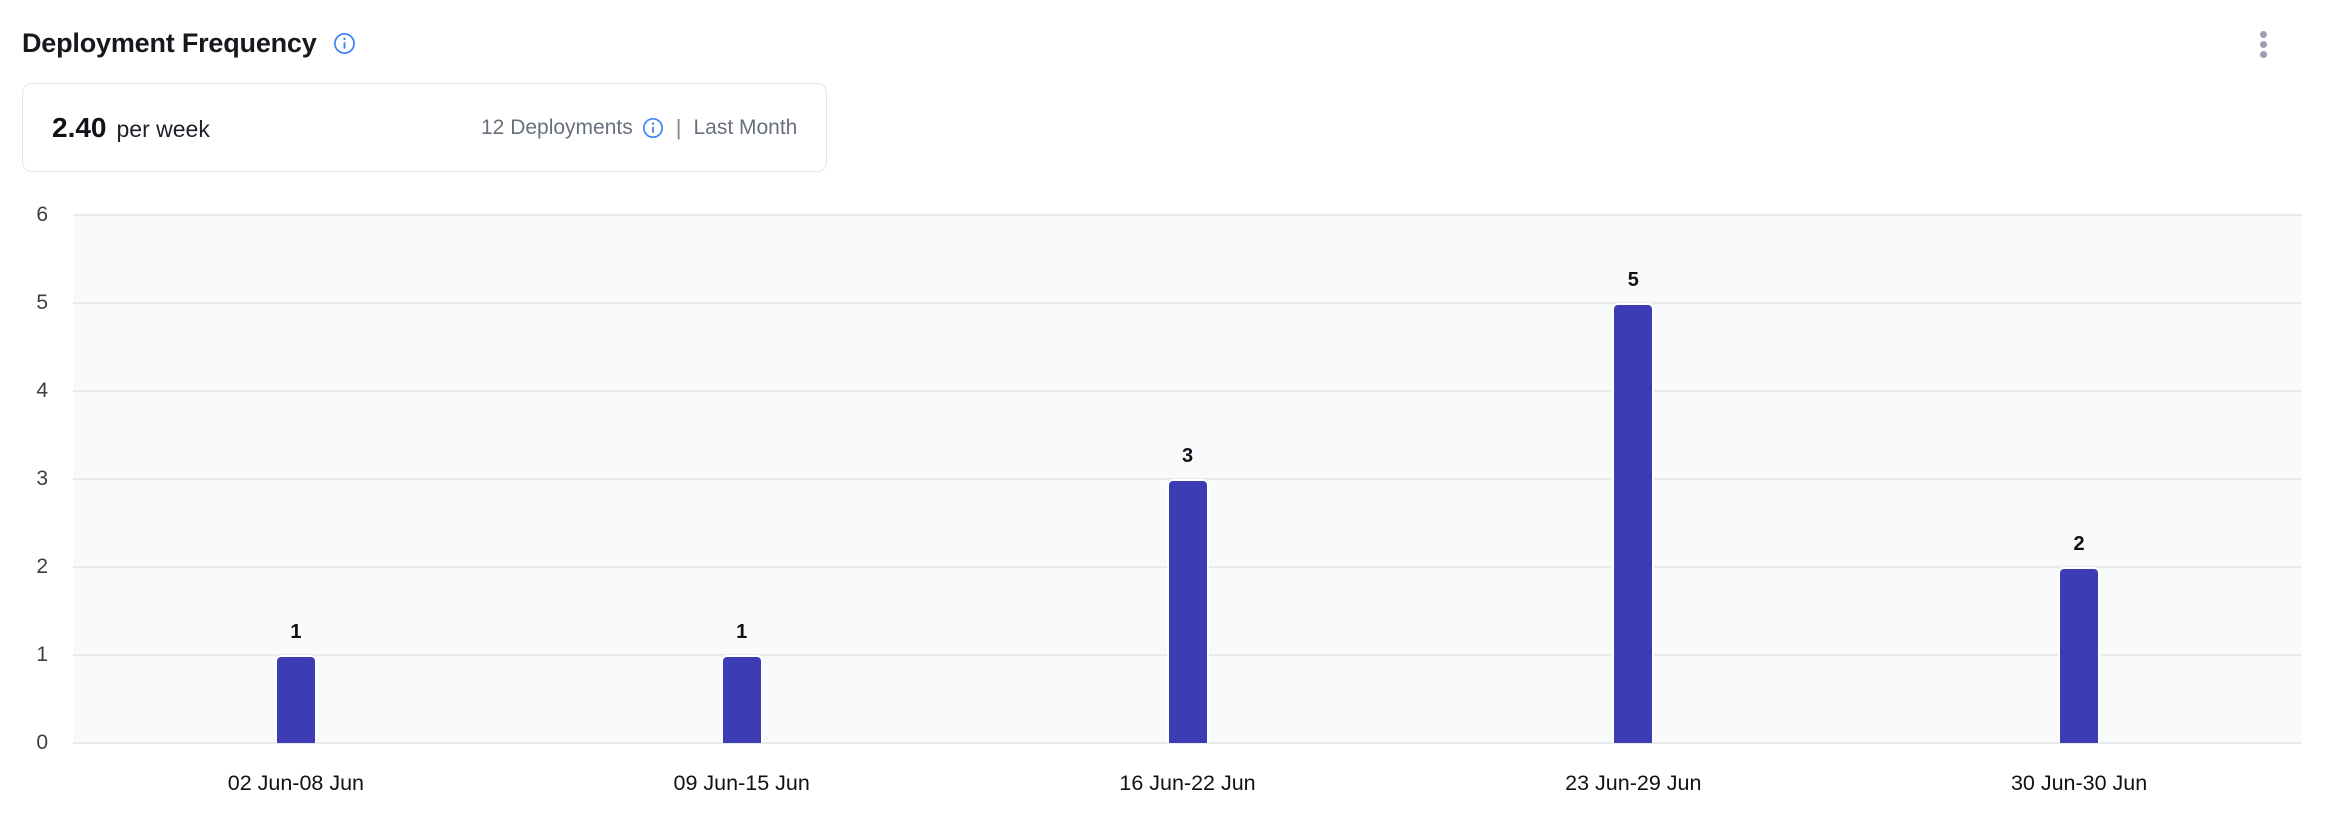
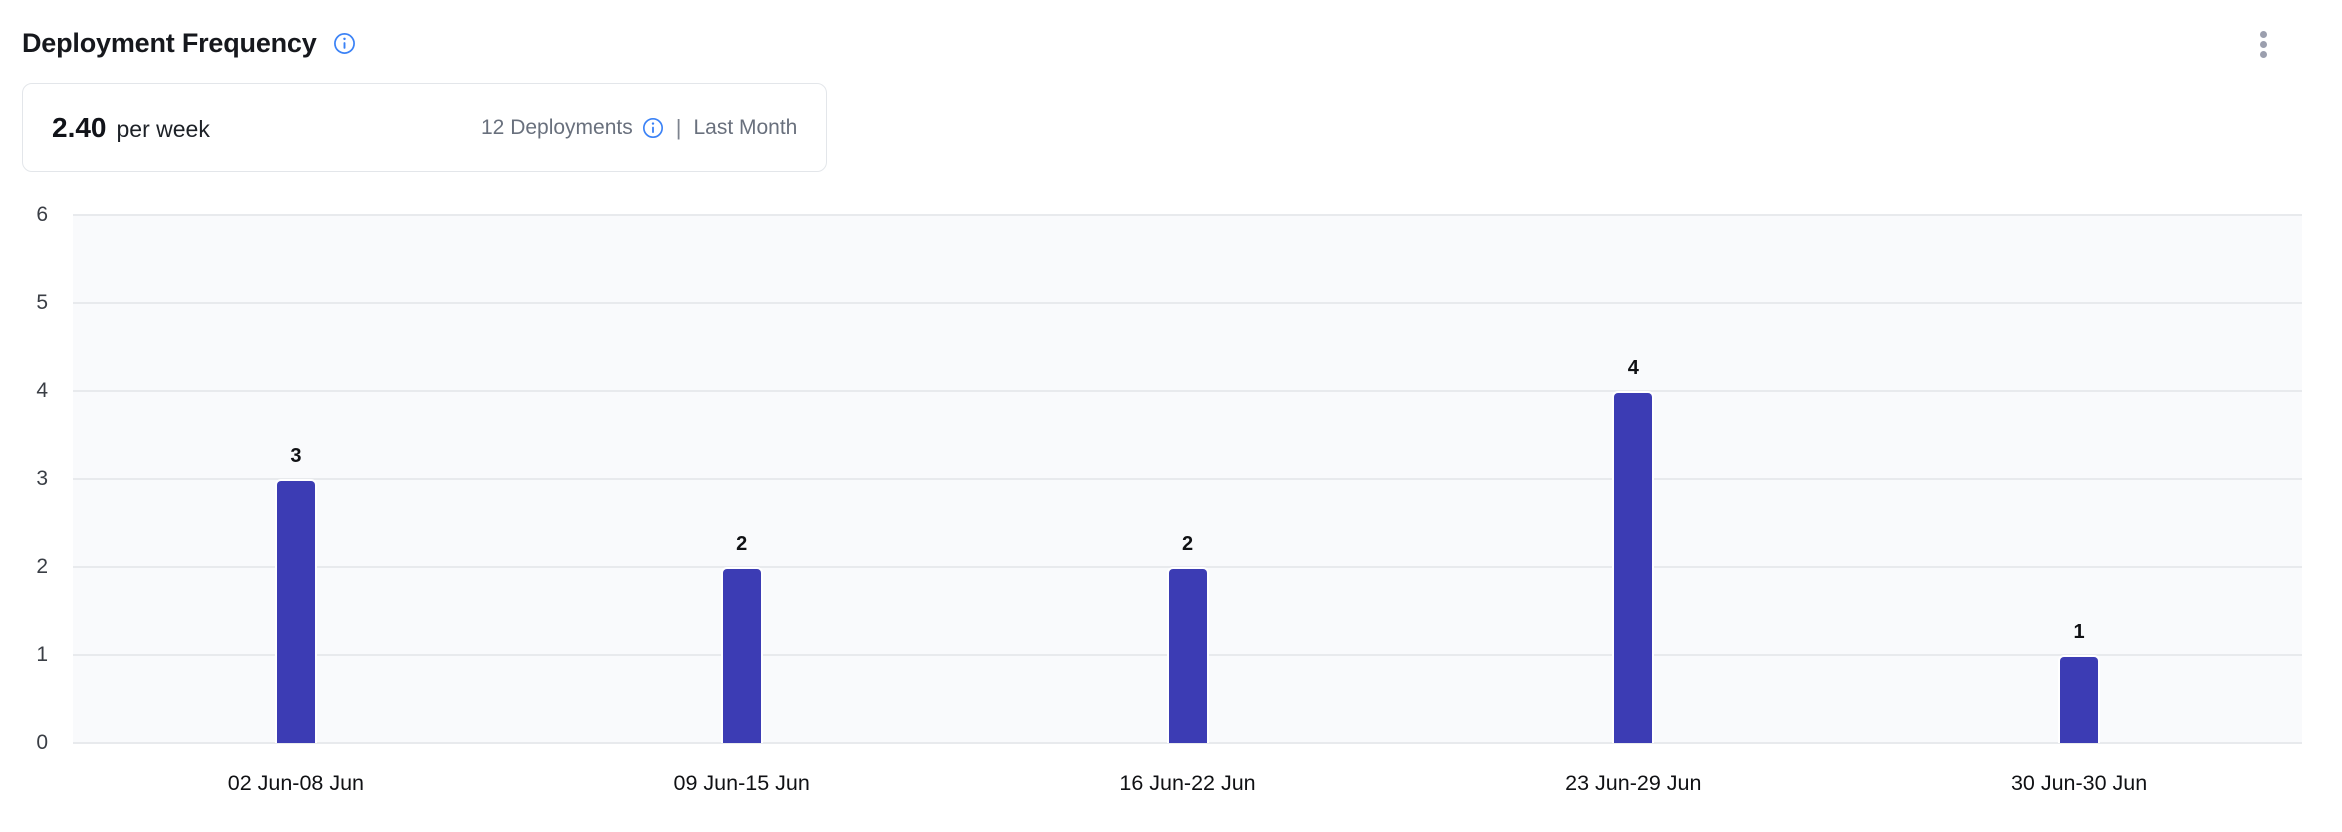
02 Jun-08 Jun: 1 -> 3
09 Jun-15 Jun: 1 -> 2
16 Jun-22 Jun: 3 -> 2
23 Jun-29 Jun: 5 -> 4
30 Jun-30 Jun: 2 -> 1
